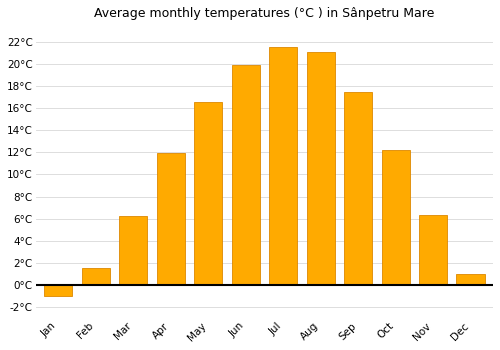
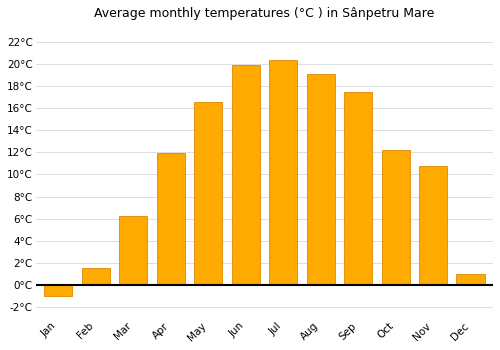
Jul: 21.5°C -> 20.4°C
Aug: 21.1°C -> 19.1°C
Nov: 6.3°C -> 10.8°C
